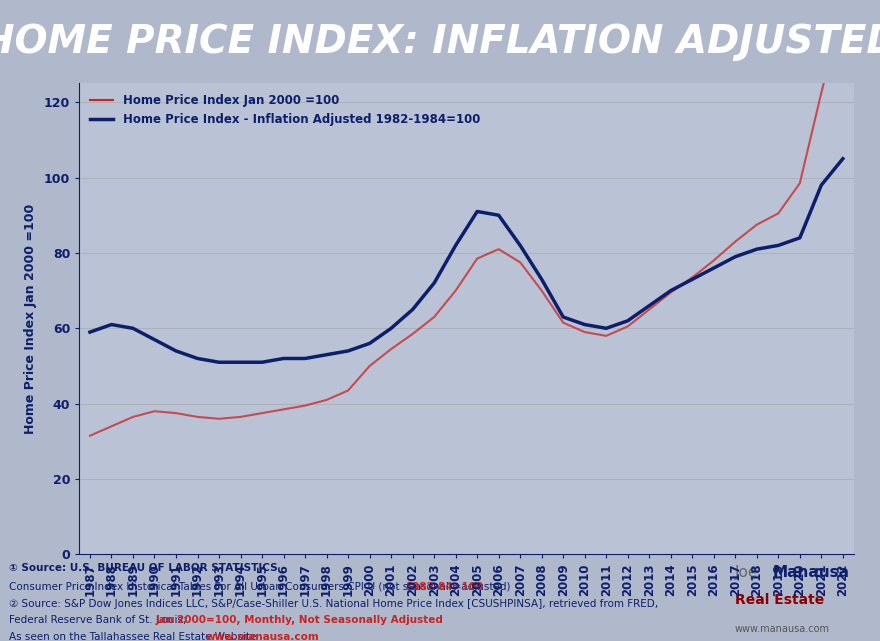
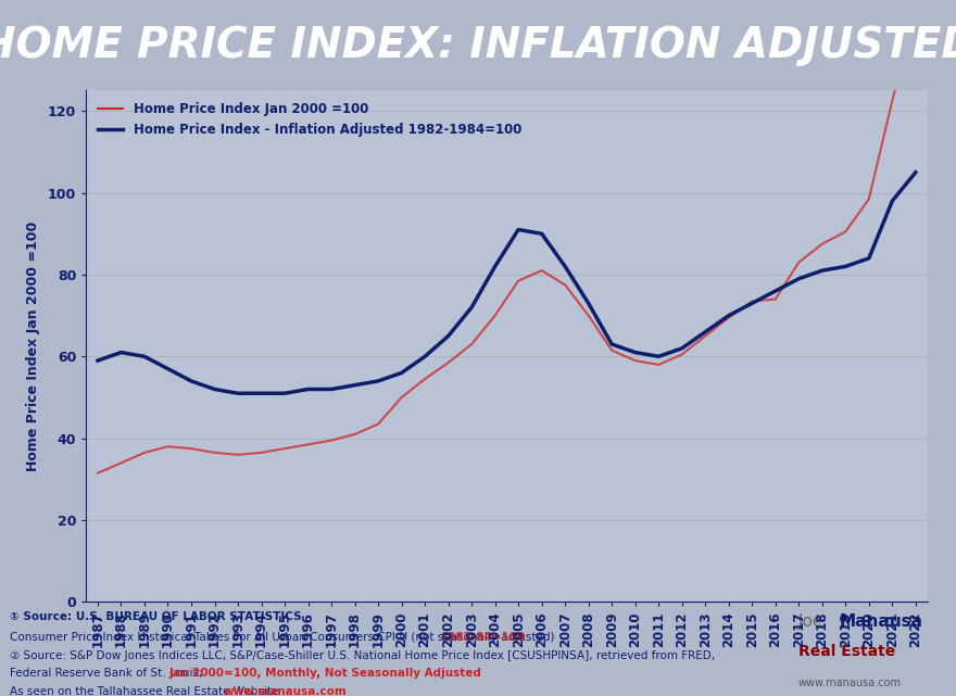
Home Price Index Jan 2000 =100/2016: 78.0 -> 74.0
